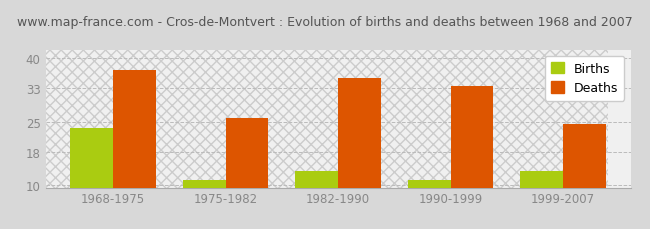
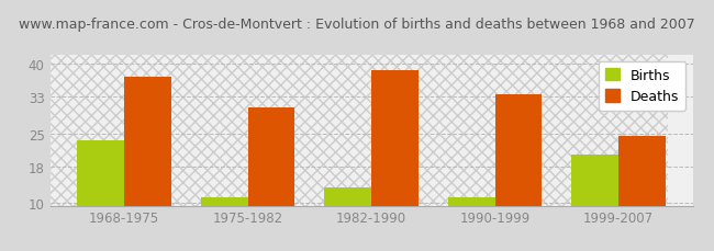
Deaths/1975-1982: 26.0 -> 30.5
Deaths/1982-1990: 35.2 -> 38.5
Births/1999-2007: 13.5 -> 20.5
